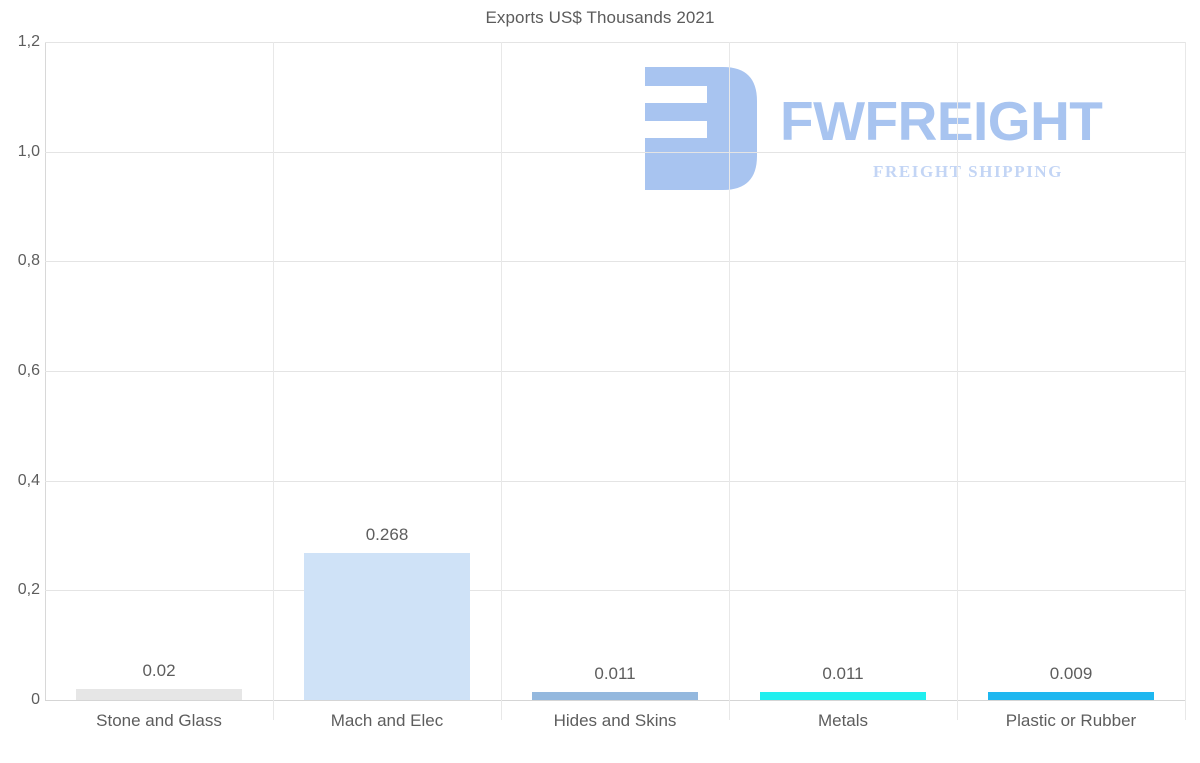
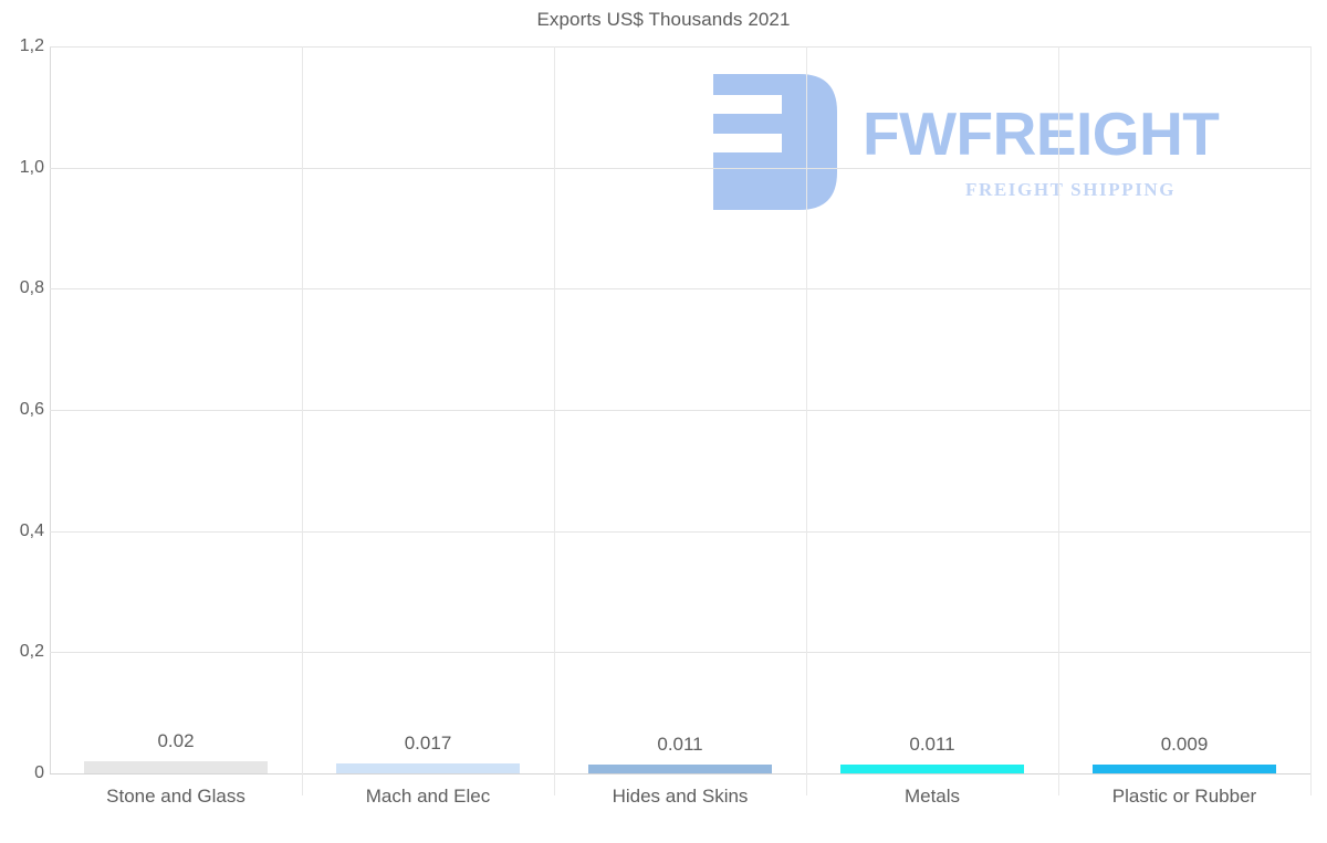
Mach and Elec: 0.268 -> 0.017
